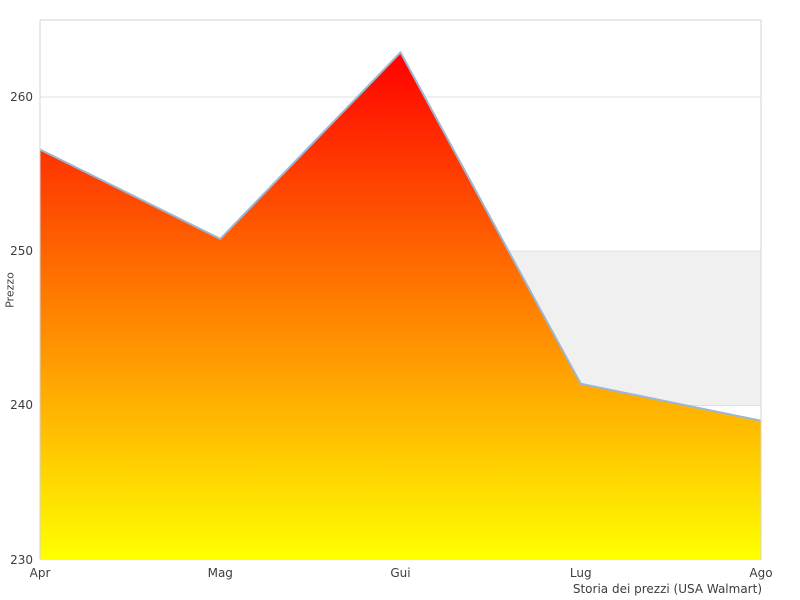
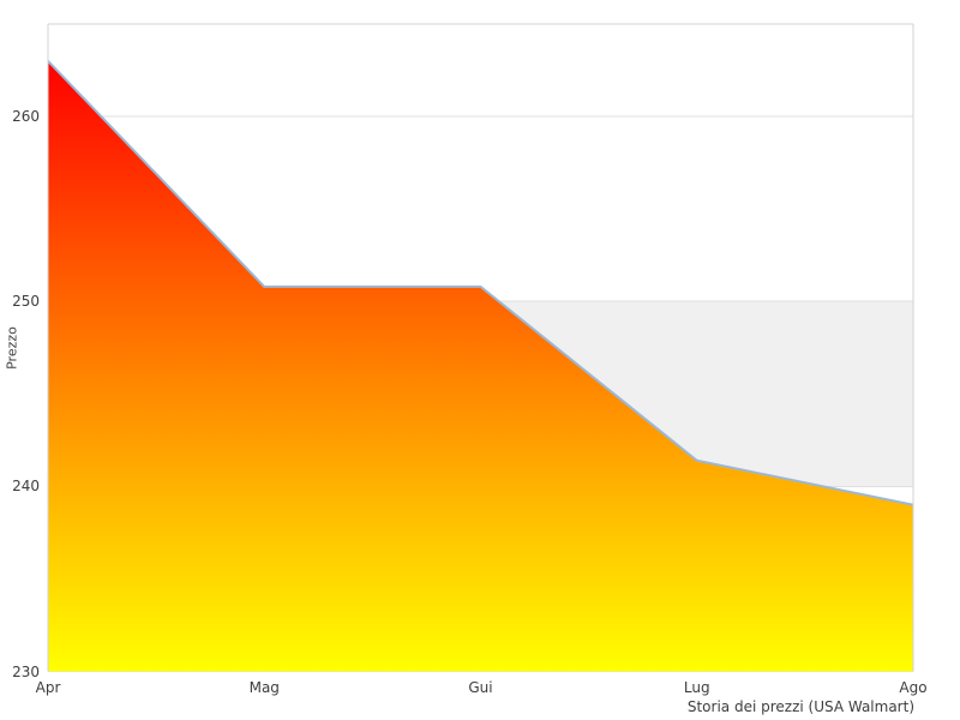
Apr: 256.6 -> 263.0
Gui: 262.9 -> 250.8
